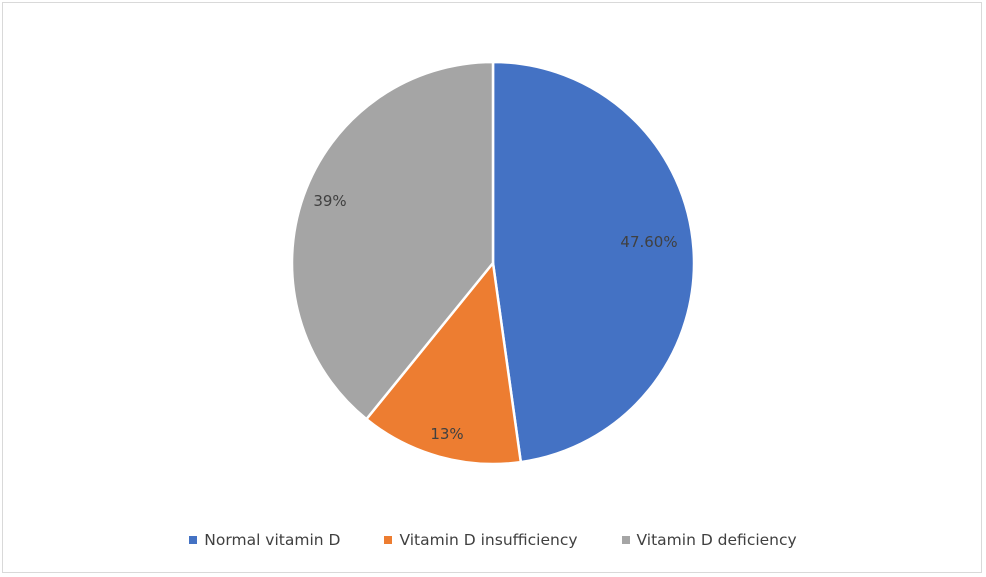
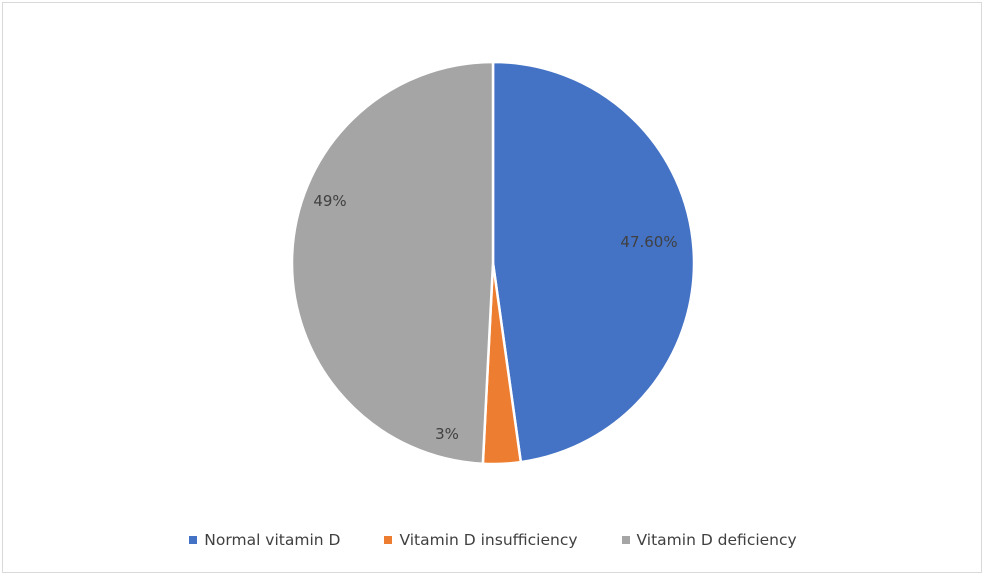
Vitamin D insufficiency: 13% -> 3%
Vitamin D deficiency: 39% -> 49%
